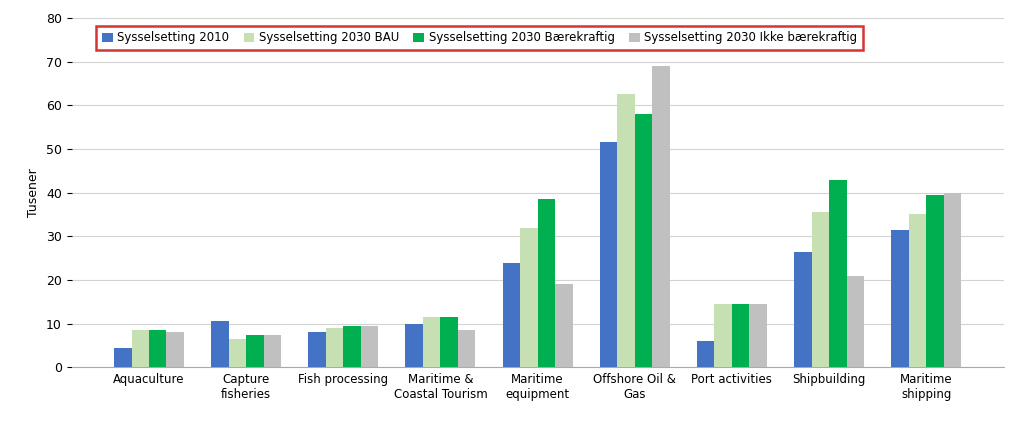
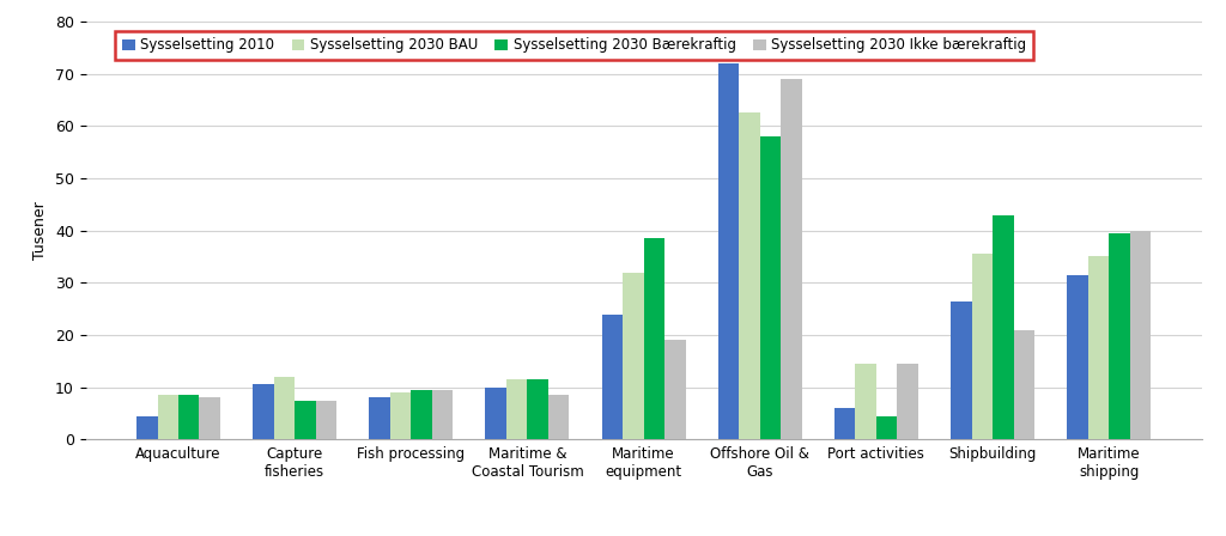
Sysselsetting 2030 BAU/Capture fisheries: 6.5 -> 12.0
Sysselsetting 2010/Offshore Oil & Gas: 51.5 -> 72.0
Sysselsetting 2030 Bærekraftig/Port activities: 14.5 -> 4.5
